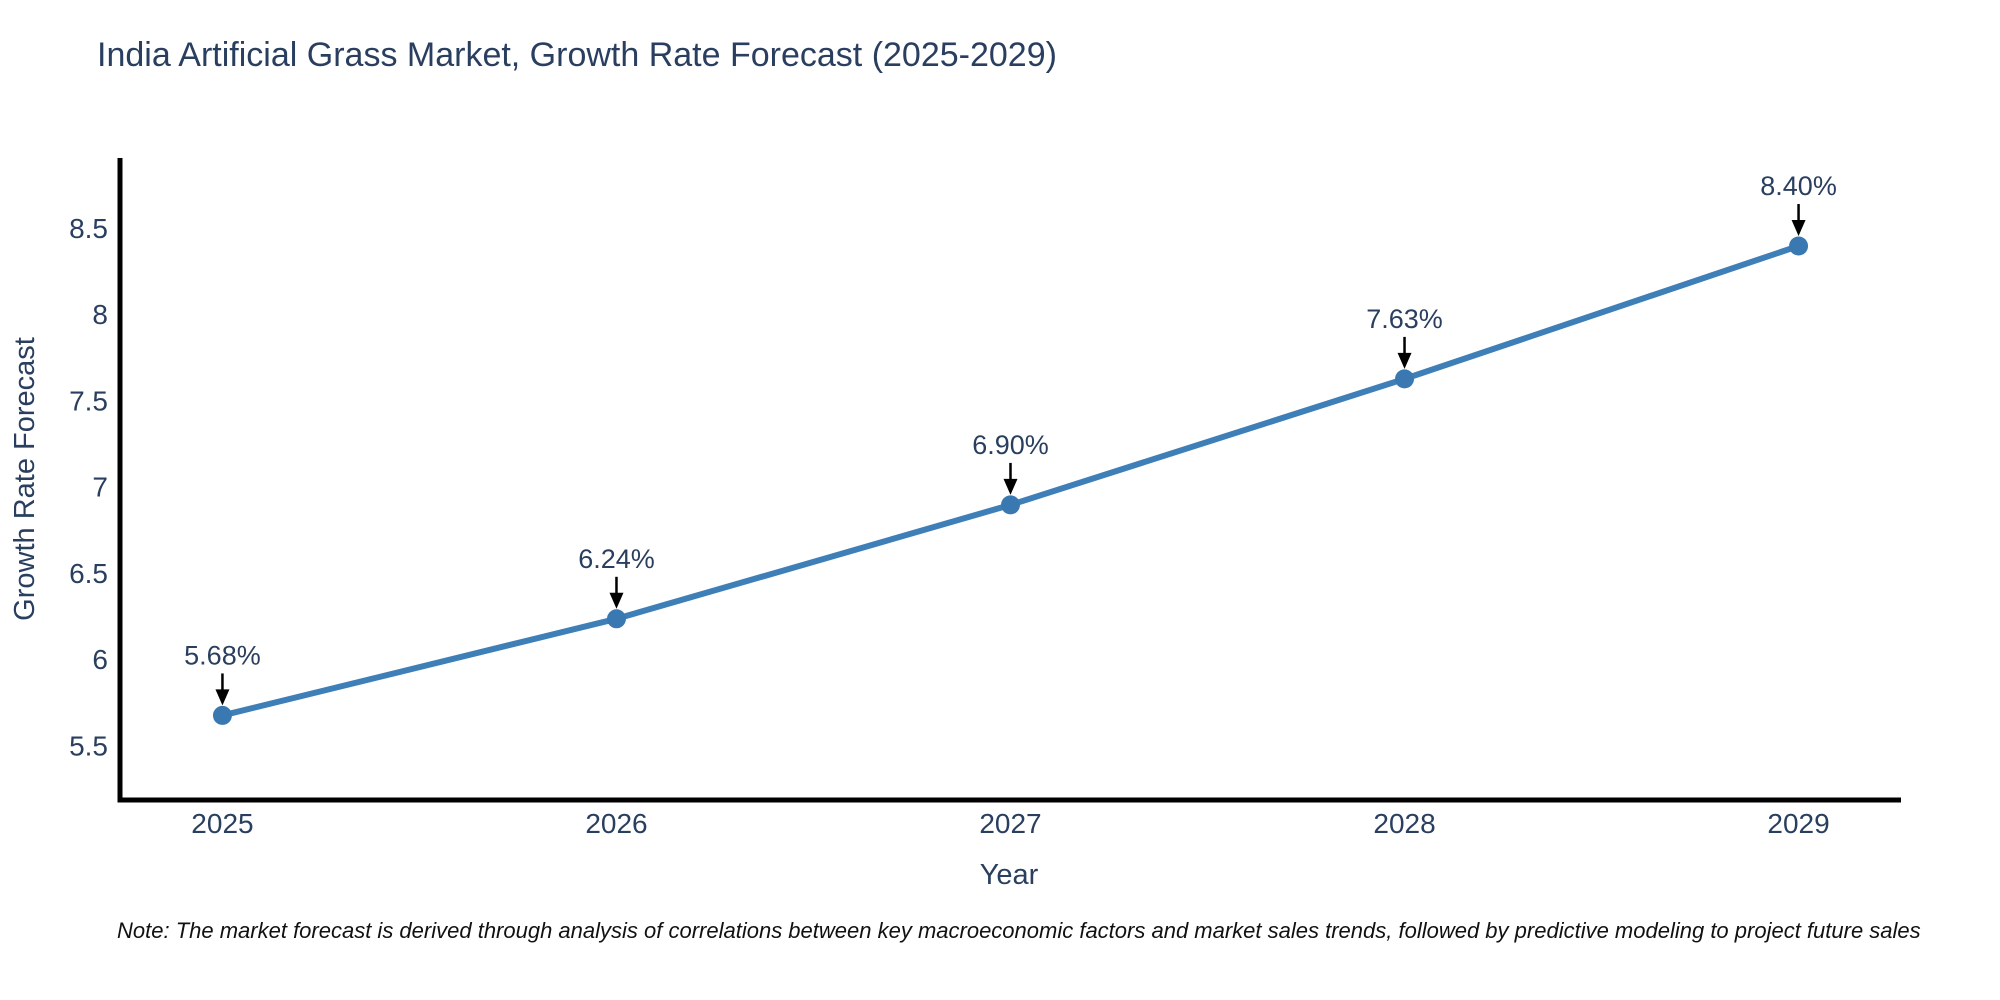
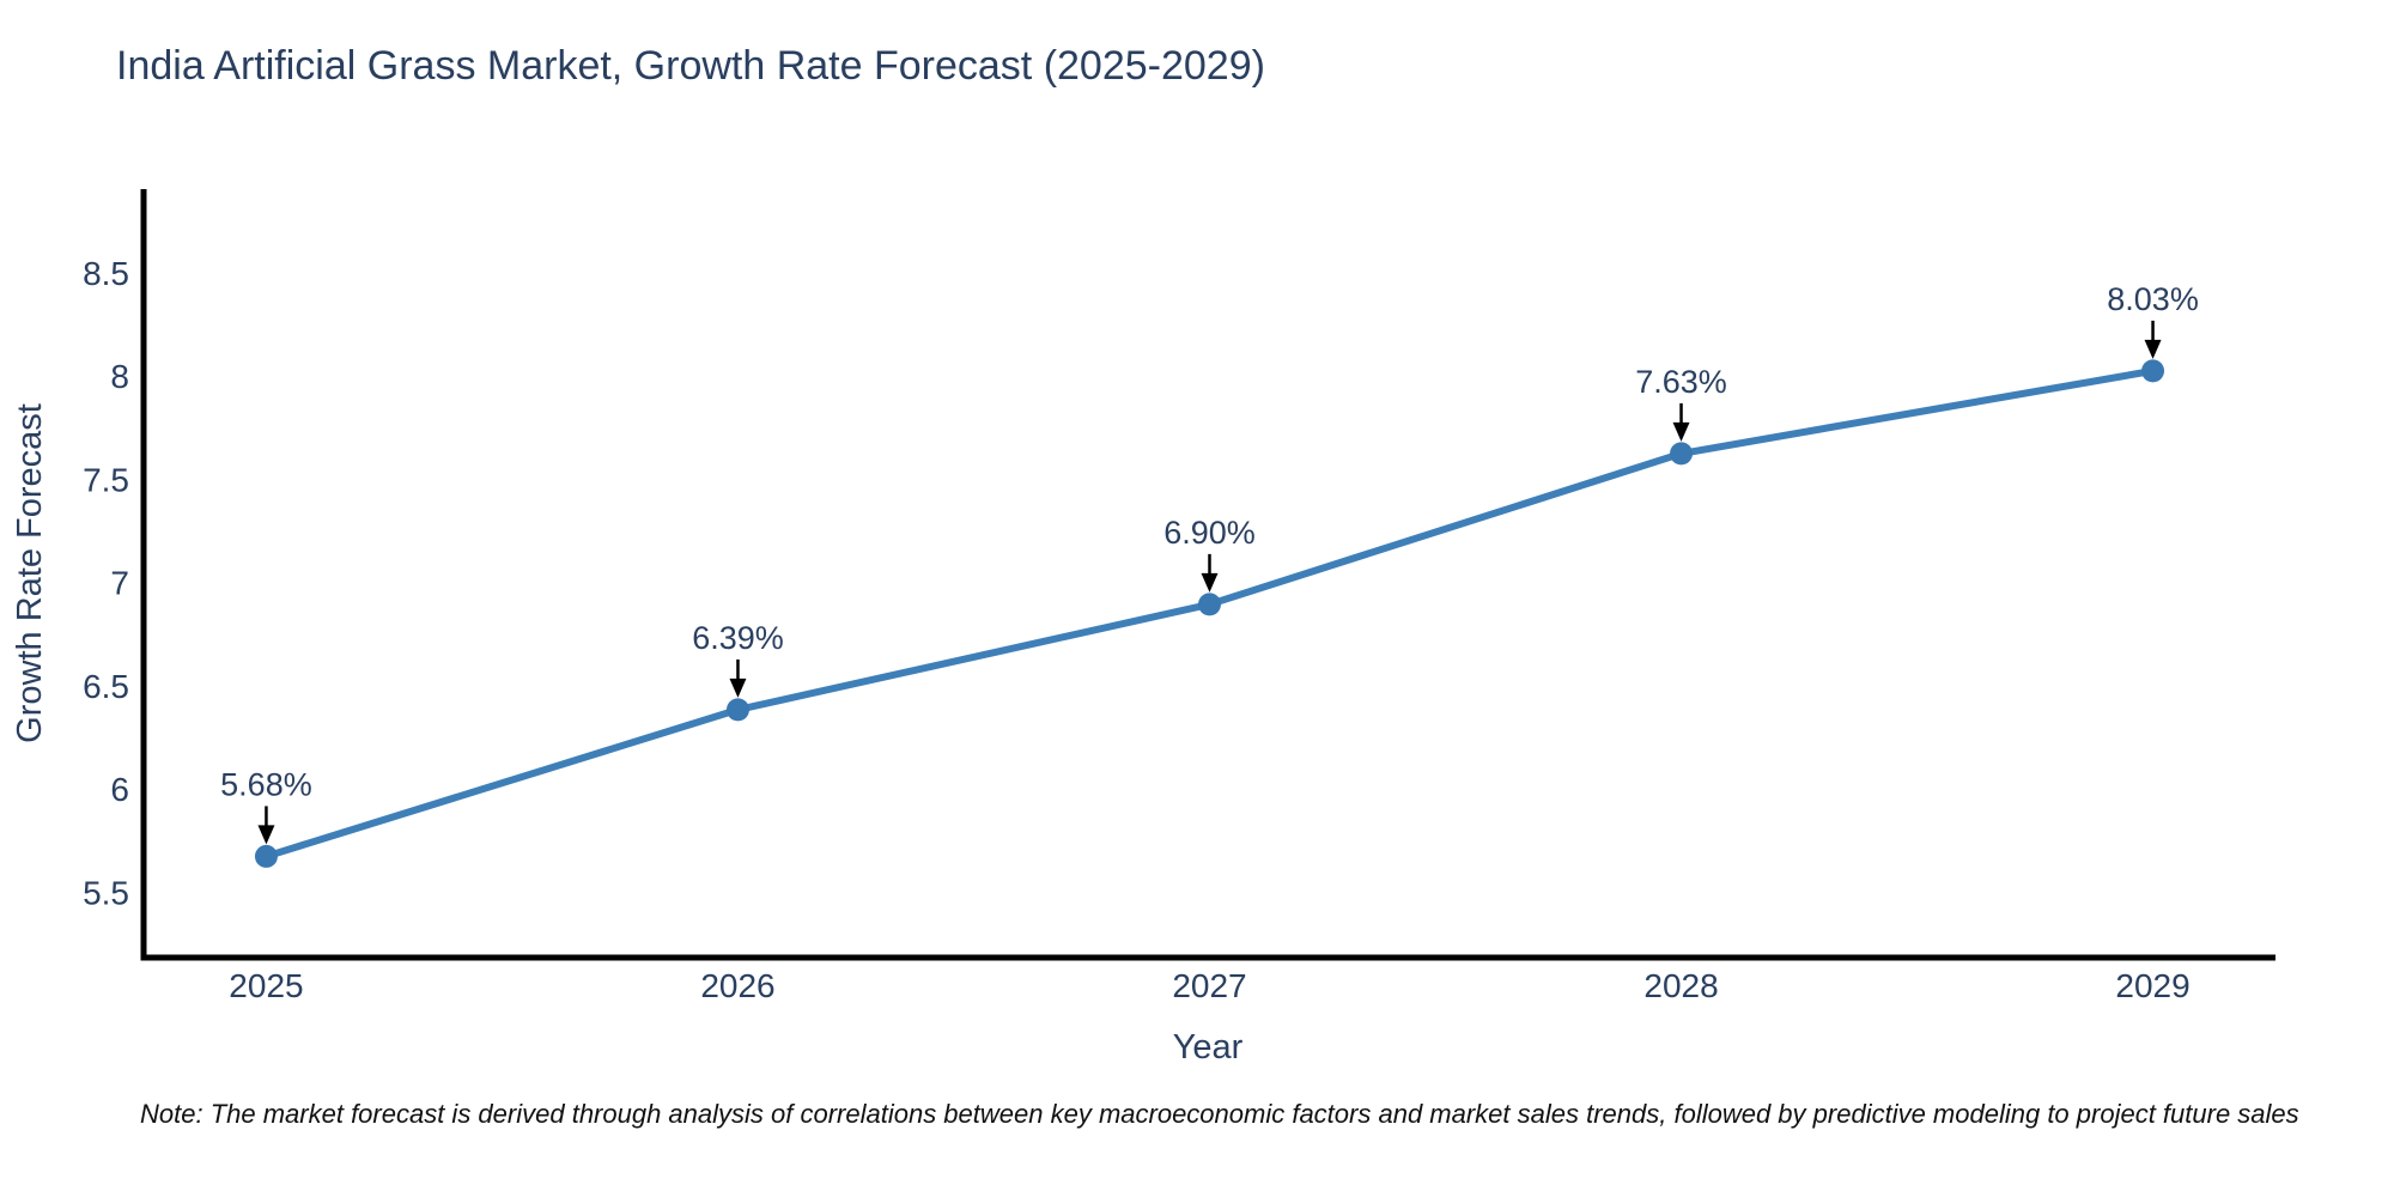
2026: 6.24% -> 6.39%
2029: 8.40% -> 8.03%
